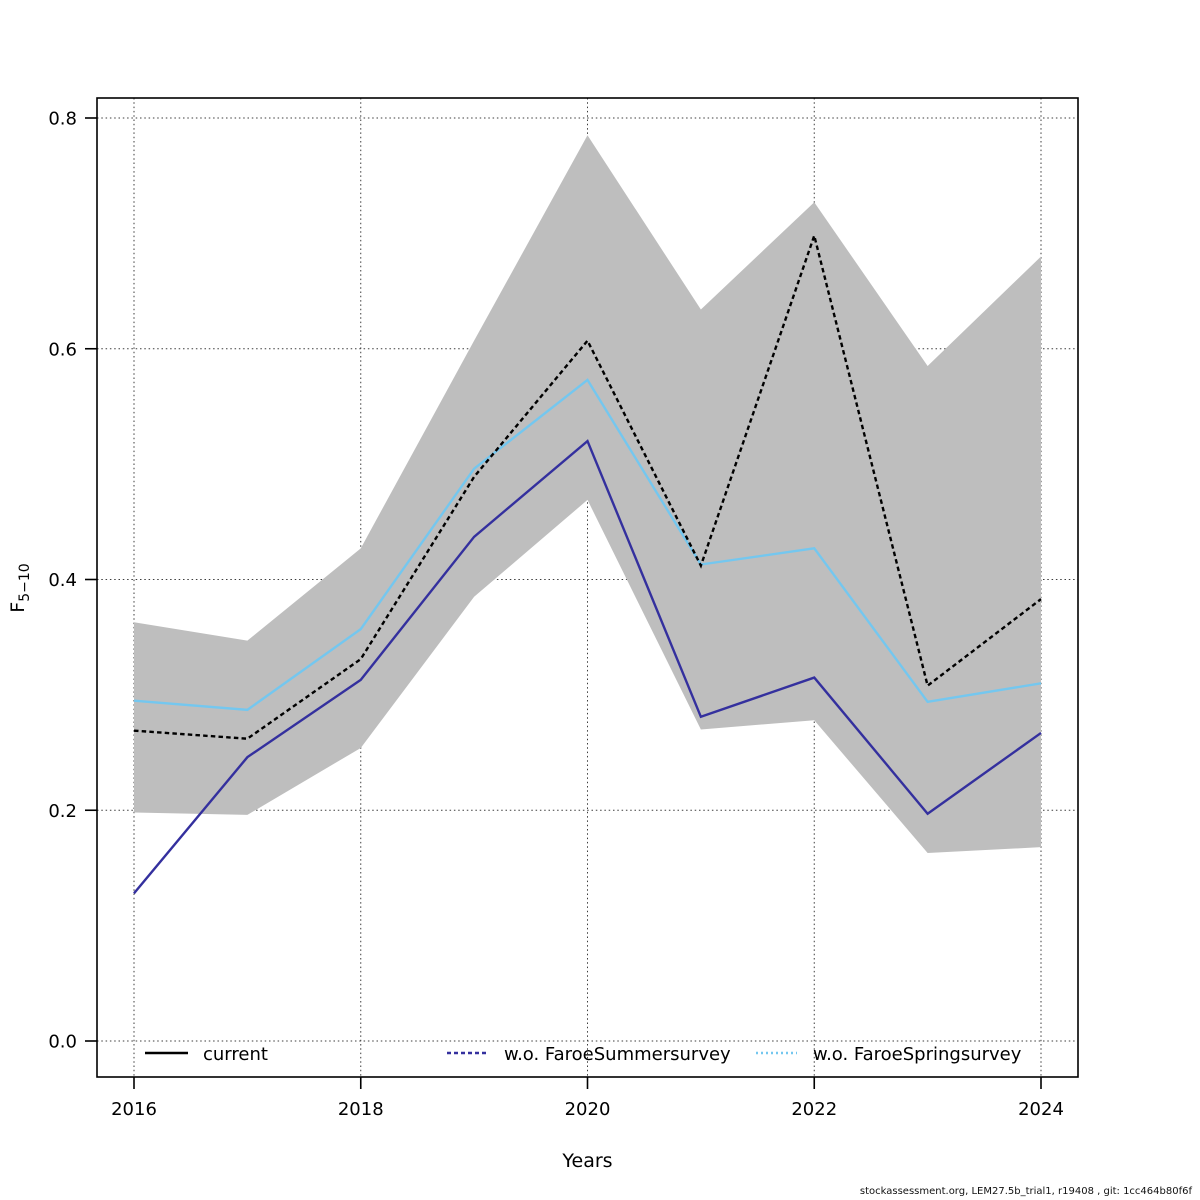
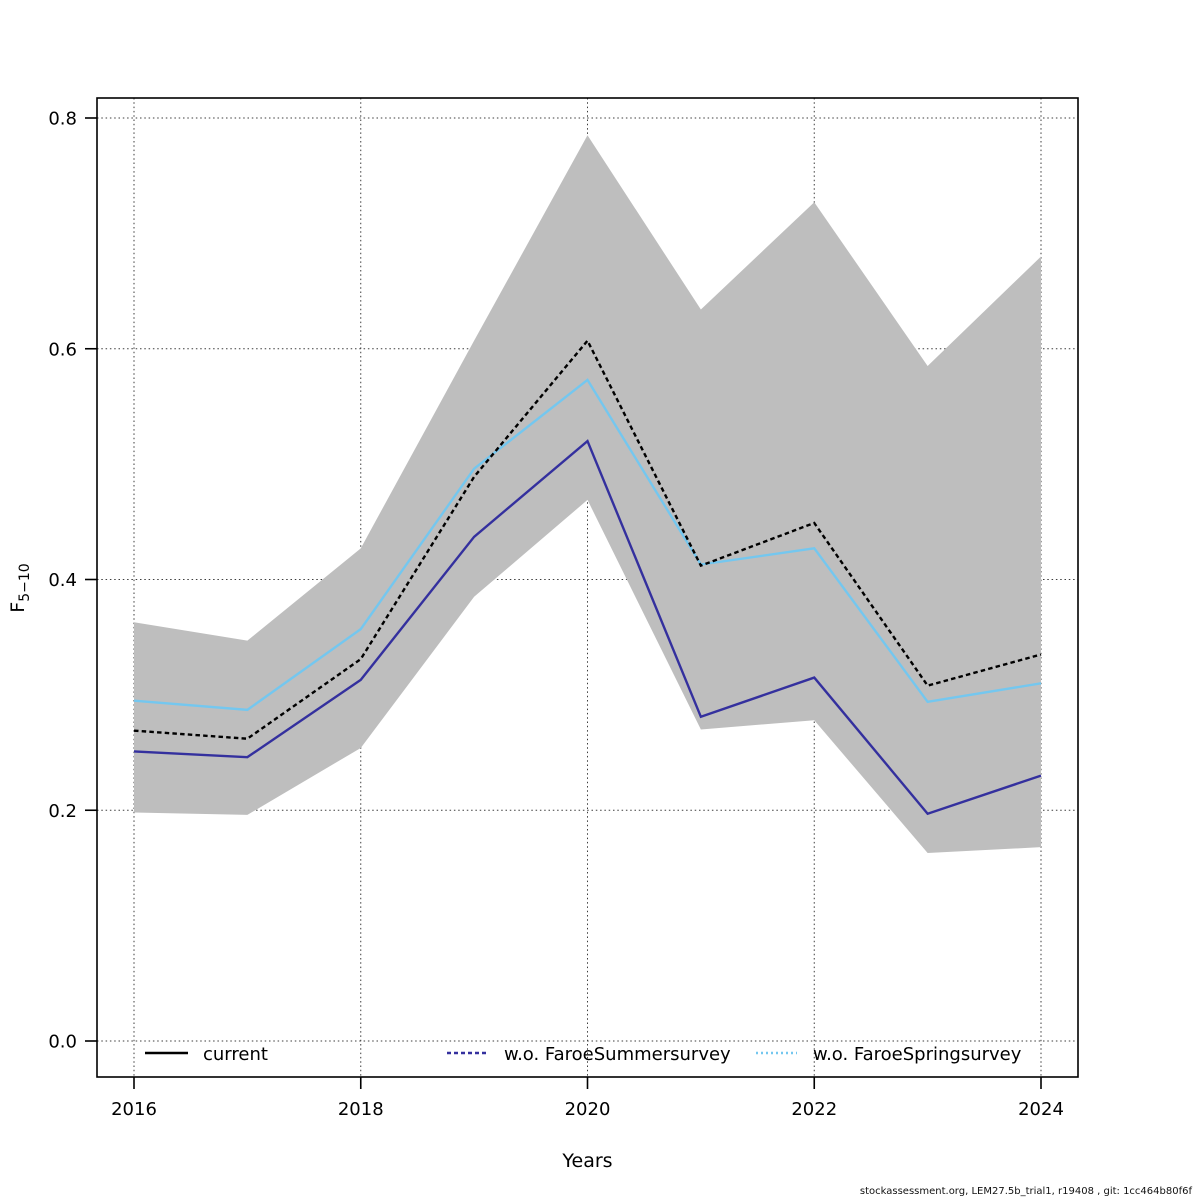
w.o. FaroeSummersurvey/2016: 0.128 -> 0.251
current/2022: 0.698 -> 0.449
current/2024: 0.383 -> 0.335
w.o. FaroeSummersurvey/2024: 0.267 -> 0.230
